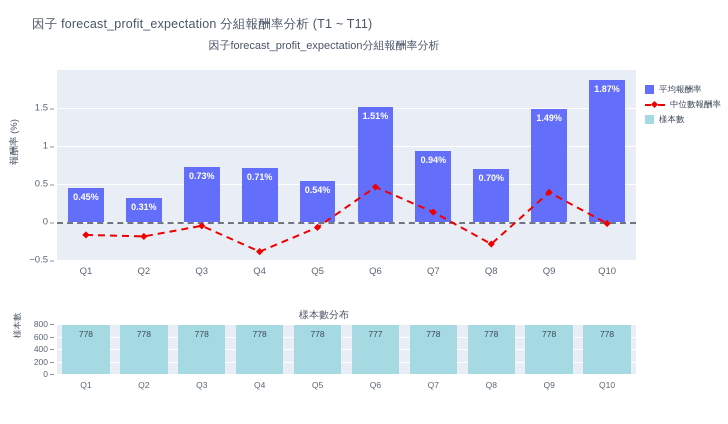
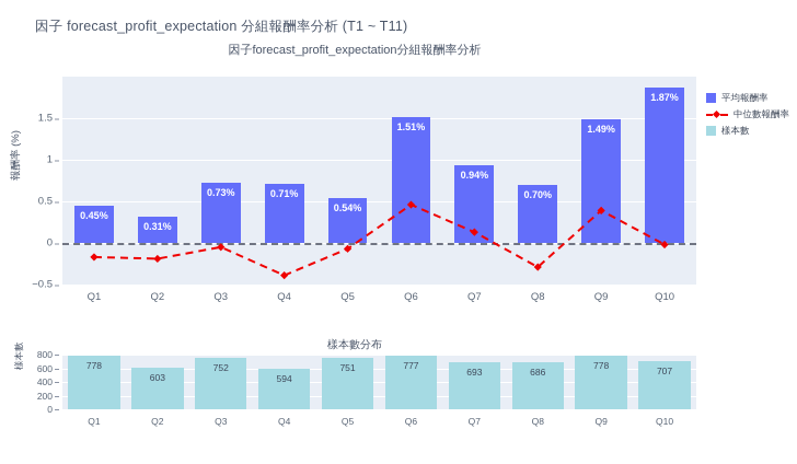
樣本數分布/Q2: 778 -> 603
樣本數分布/Q3: 778 -> 752
樣本數分布/Q4: 778 -> 594
樣本數分布/Q5: 778 -> 751
樣本數分布/Q7: 778 -> 693
樣本數分布/Q8: 778 -> 686
樣本數分布/Q10: 778 -> 707
